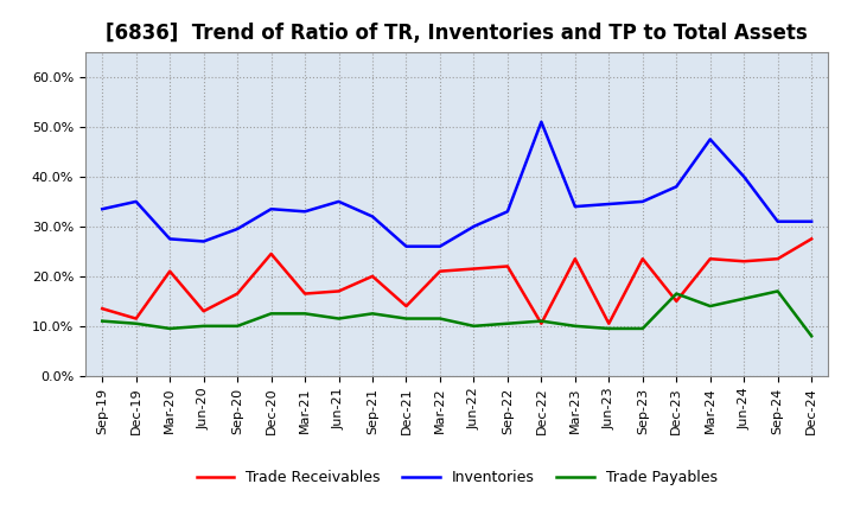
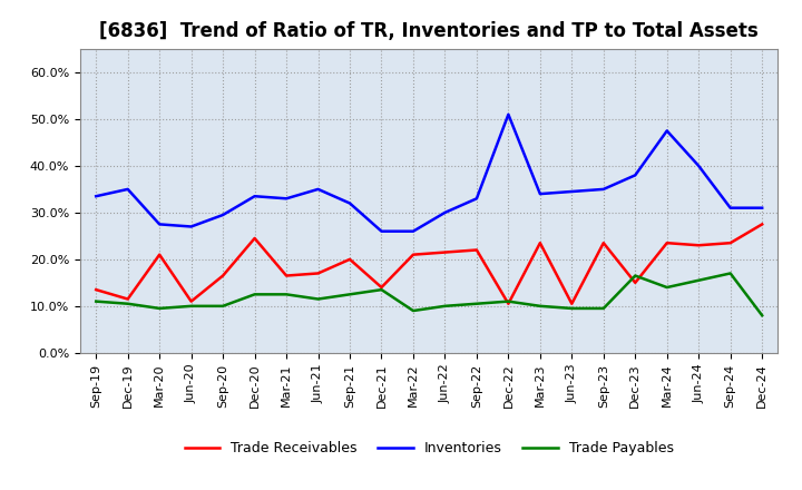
Trade Receivables/Jun-20: 13.0% -> 11.0%
Trade Payables/Dec-21: 11.5% -> 13.5%
Trade Payables/Mar-22: 11.5% -> 9.0%
